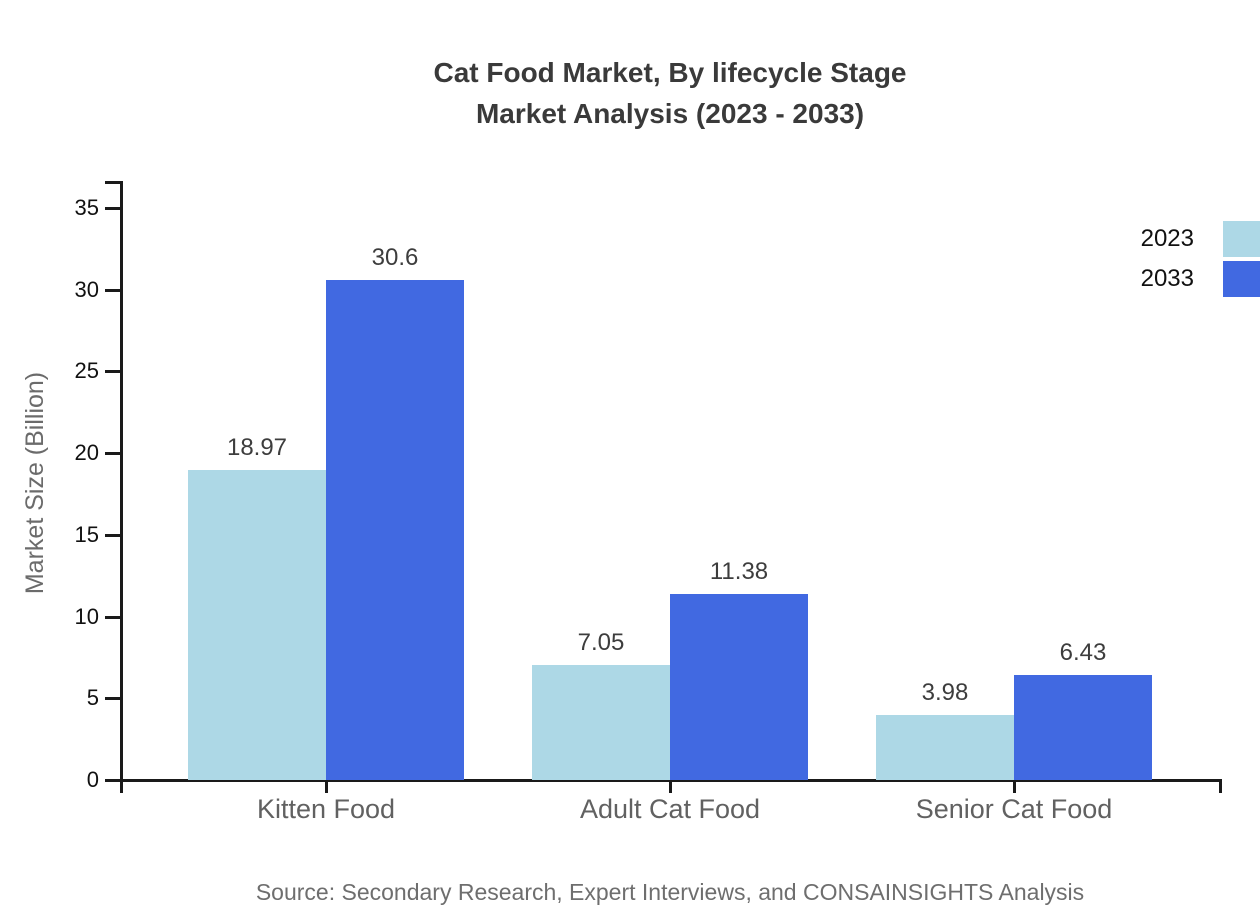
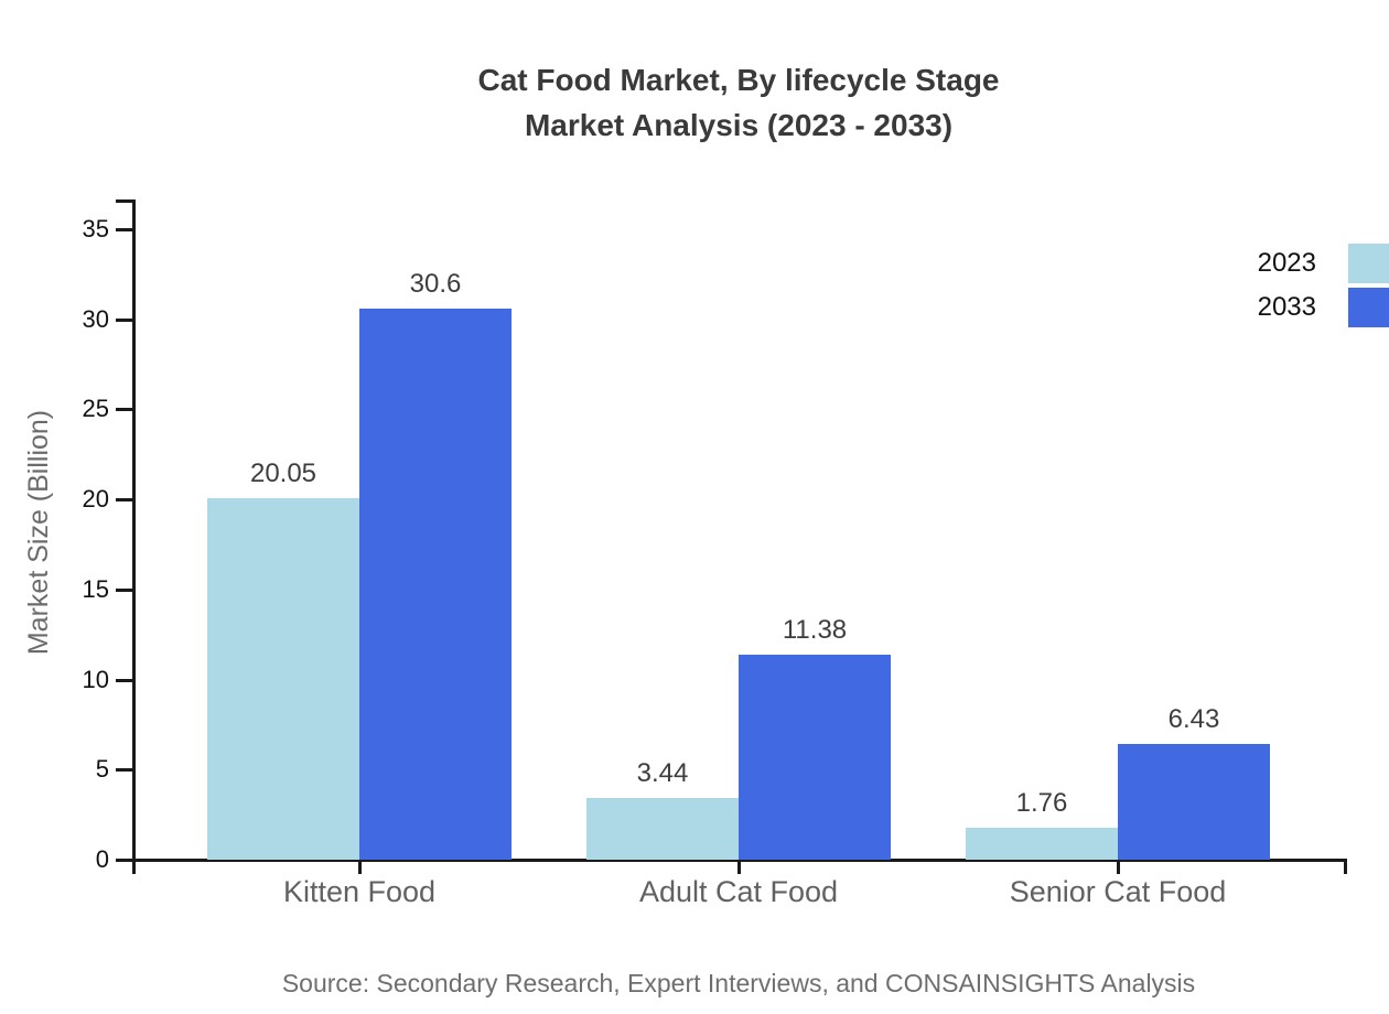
2023/Kitten Food: 18.97 -> 20.05
2023/Adult Cat Food: 7.05 -> 3.44
2023/Senior Cat Food: 3.98 -> 1.76
